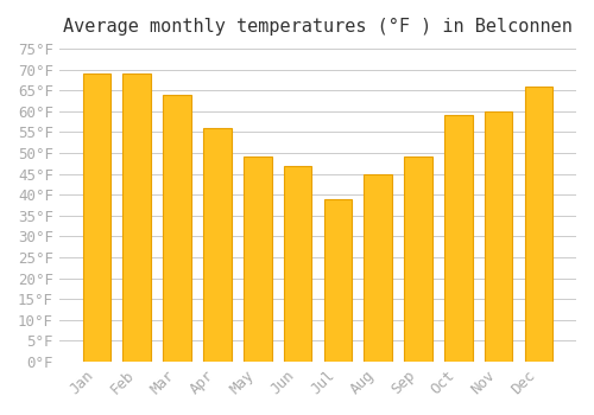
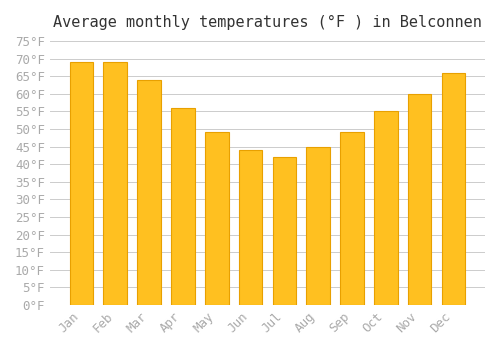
Jun: 47°F -> 44°F
Jul: 39°F -> 42°F
Oct: 59°F -> 55°F
